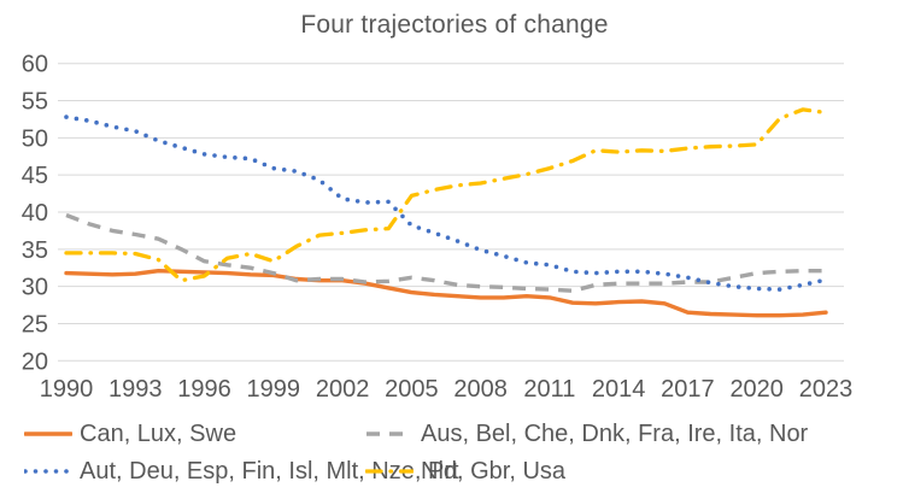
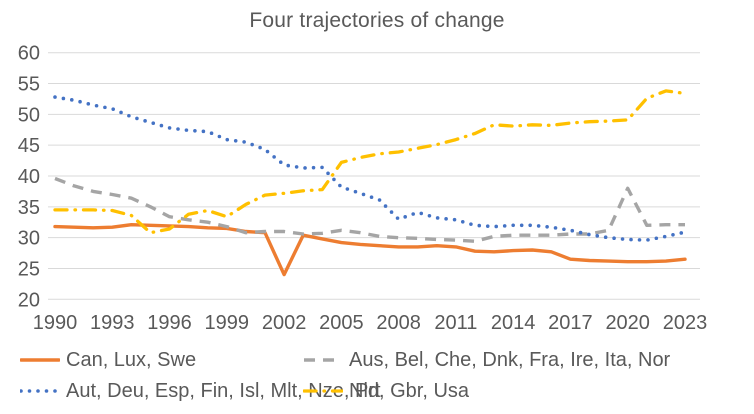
Can, Lux, Swe/2002: 31 -> 24
Aut, Deu, Esp, Fin, Isl, Mlt, Nze, Prt/2008: 35 -> 33
Aus, Bel, Che, Dnk, Fra, Ire, Ita, Nor/2020: 32 -> 38
